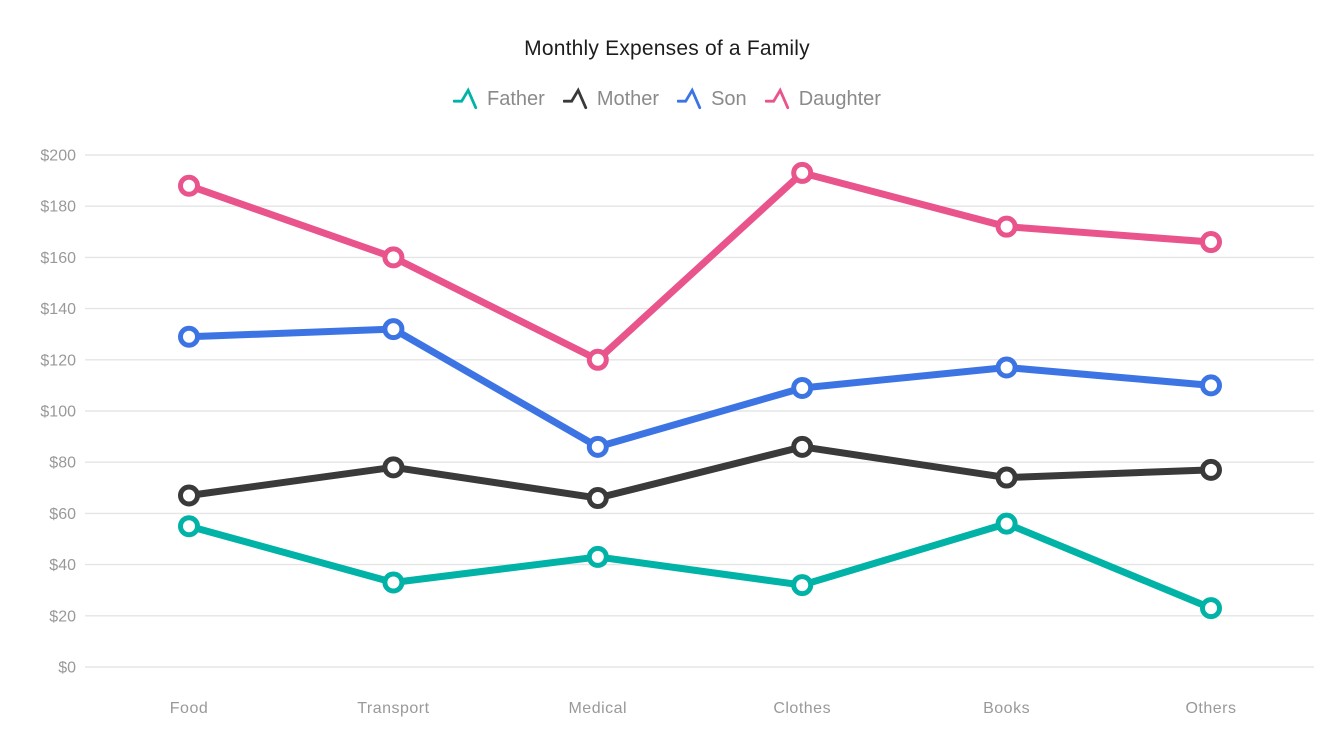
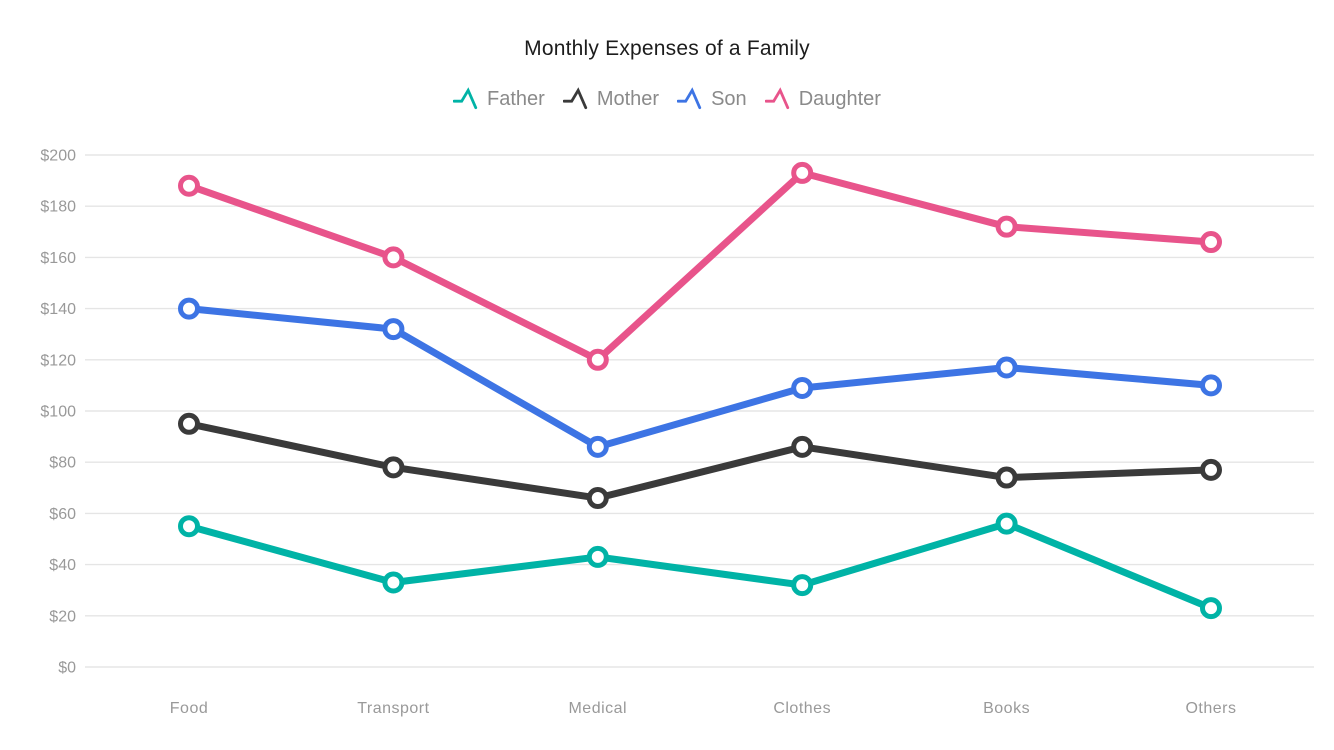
Mother/Food: $67 -> $95
Son/Food: $129 -> $140
